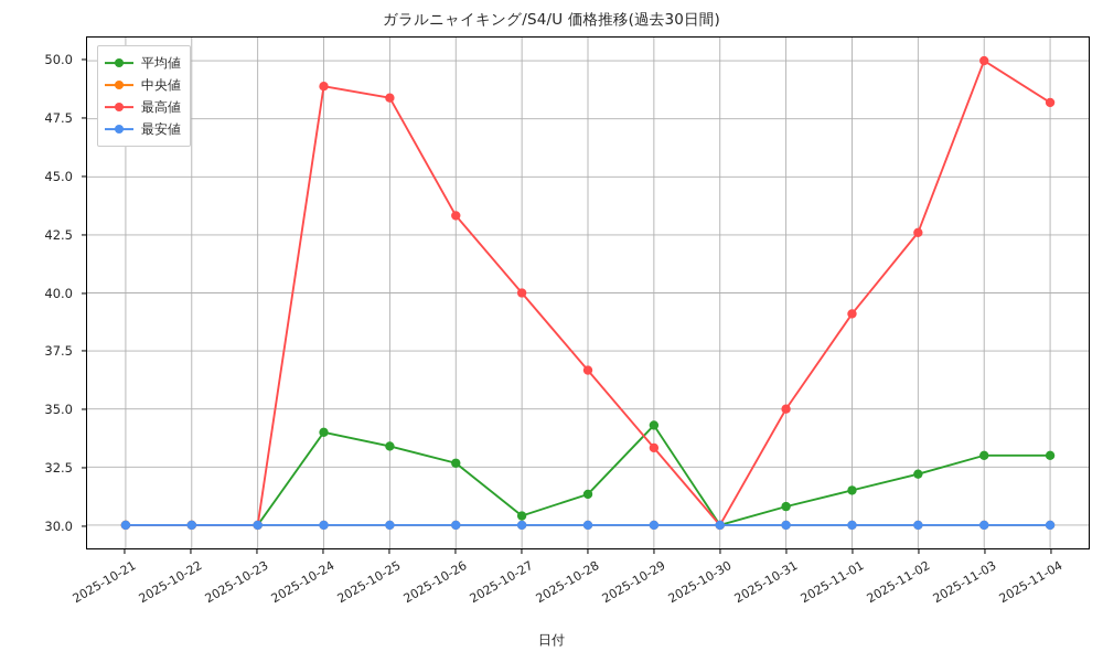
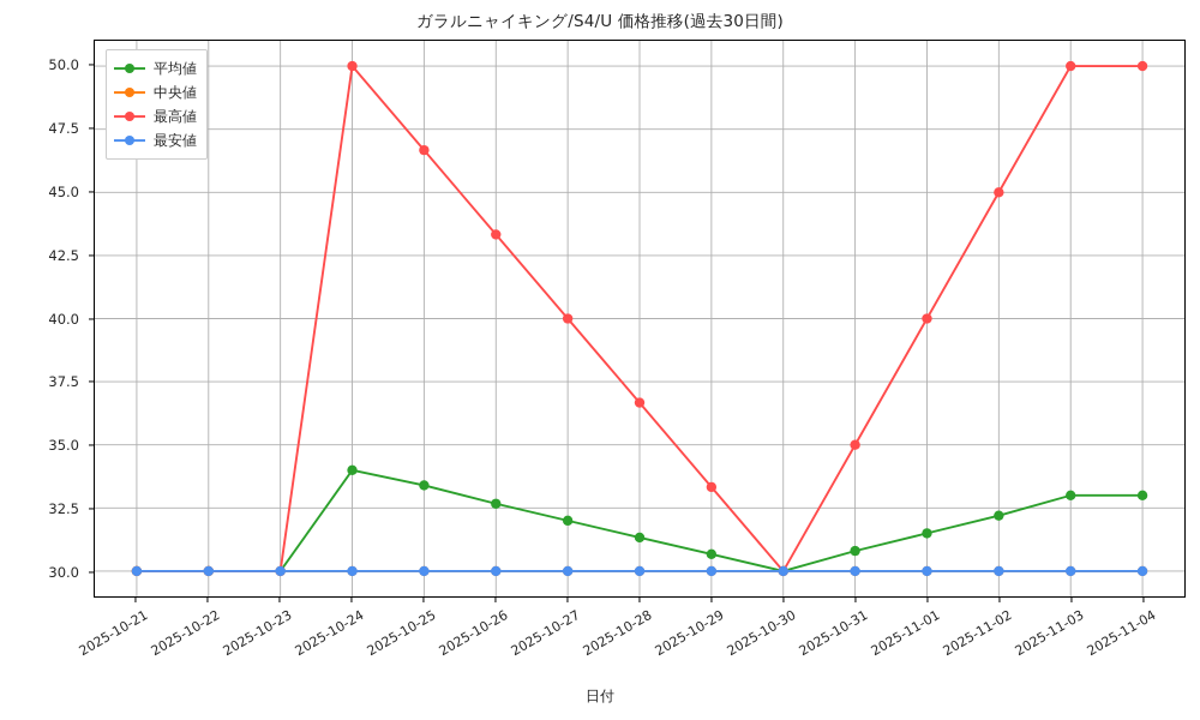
最高値/2025-10-24: 48.9 -> 50.0
最高値/2025-10-25: 48.4 -> 46.7
平均値/2025-10-27: 30.4 -> 32.0
平均値/2025-10-29: 34.3 -> 30.7
最高値/2025-11-01: 39.1 -> 40.0
最高値/2025-11-02: 42.6 -> 45.0
最高値/2025-11-04: 48.2 -> 50.0
